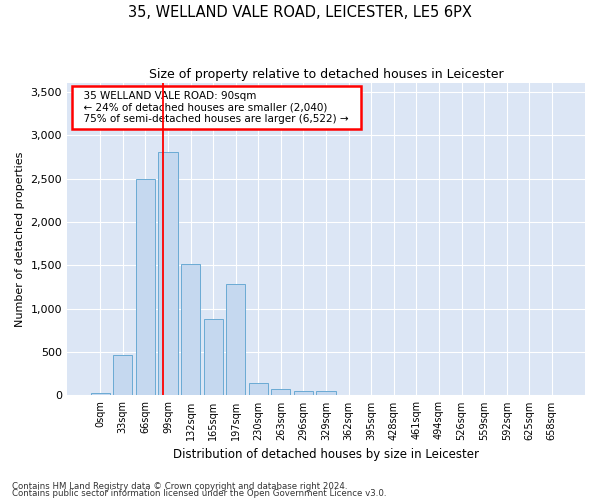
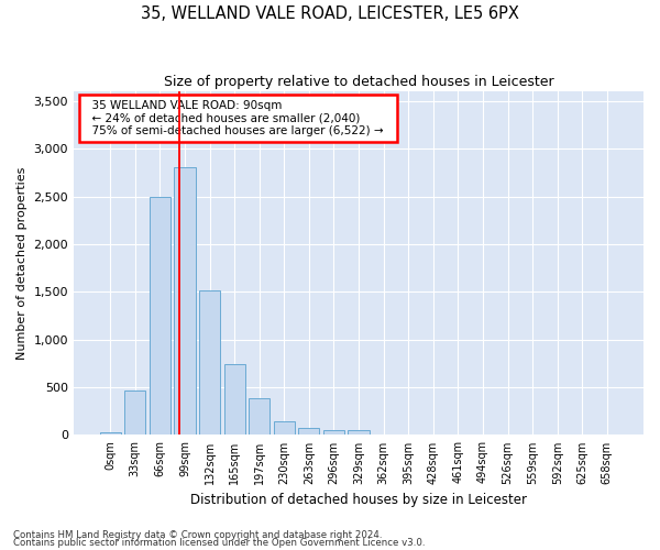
165sqm: 880 -> 740
197sqm: 1,280 -> 390
